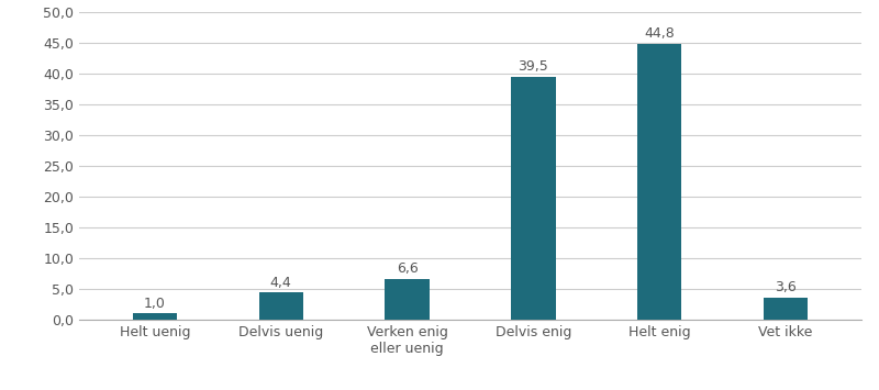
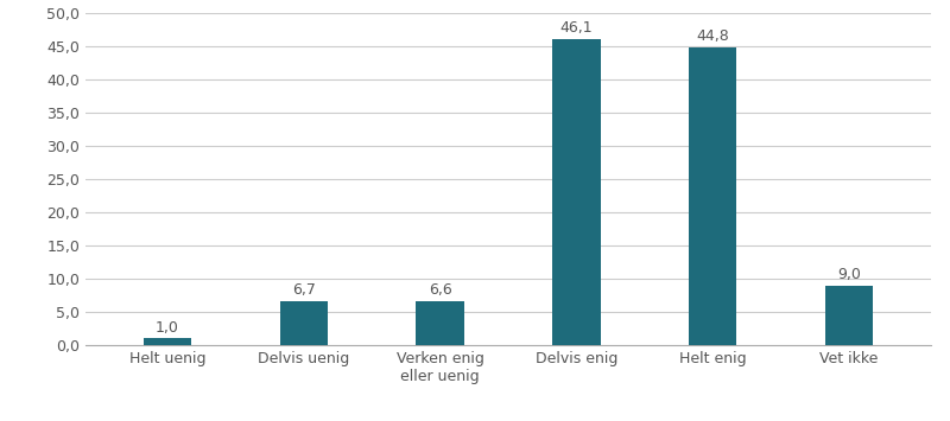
Delvis uenig: 4,4 -> 6,7
Delvis enig: 39,5 -> 46,1
Vet ikke: 3,6 -> 9,0
